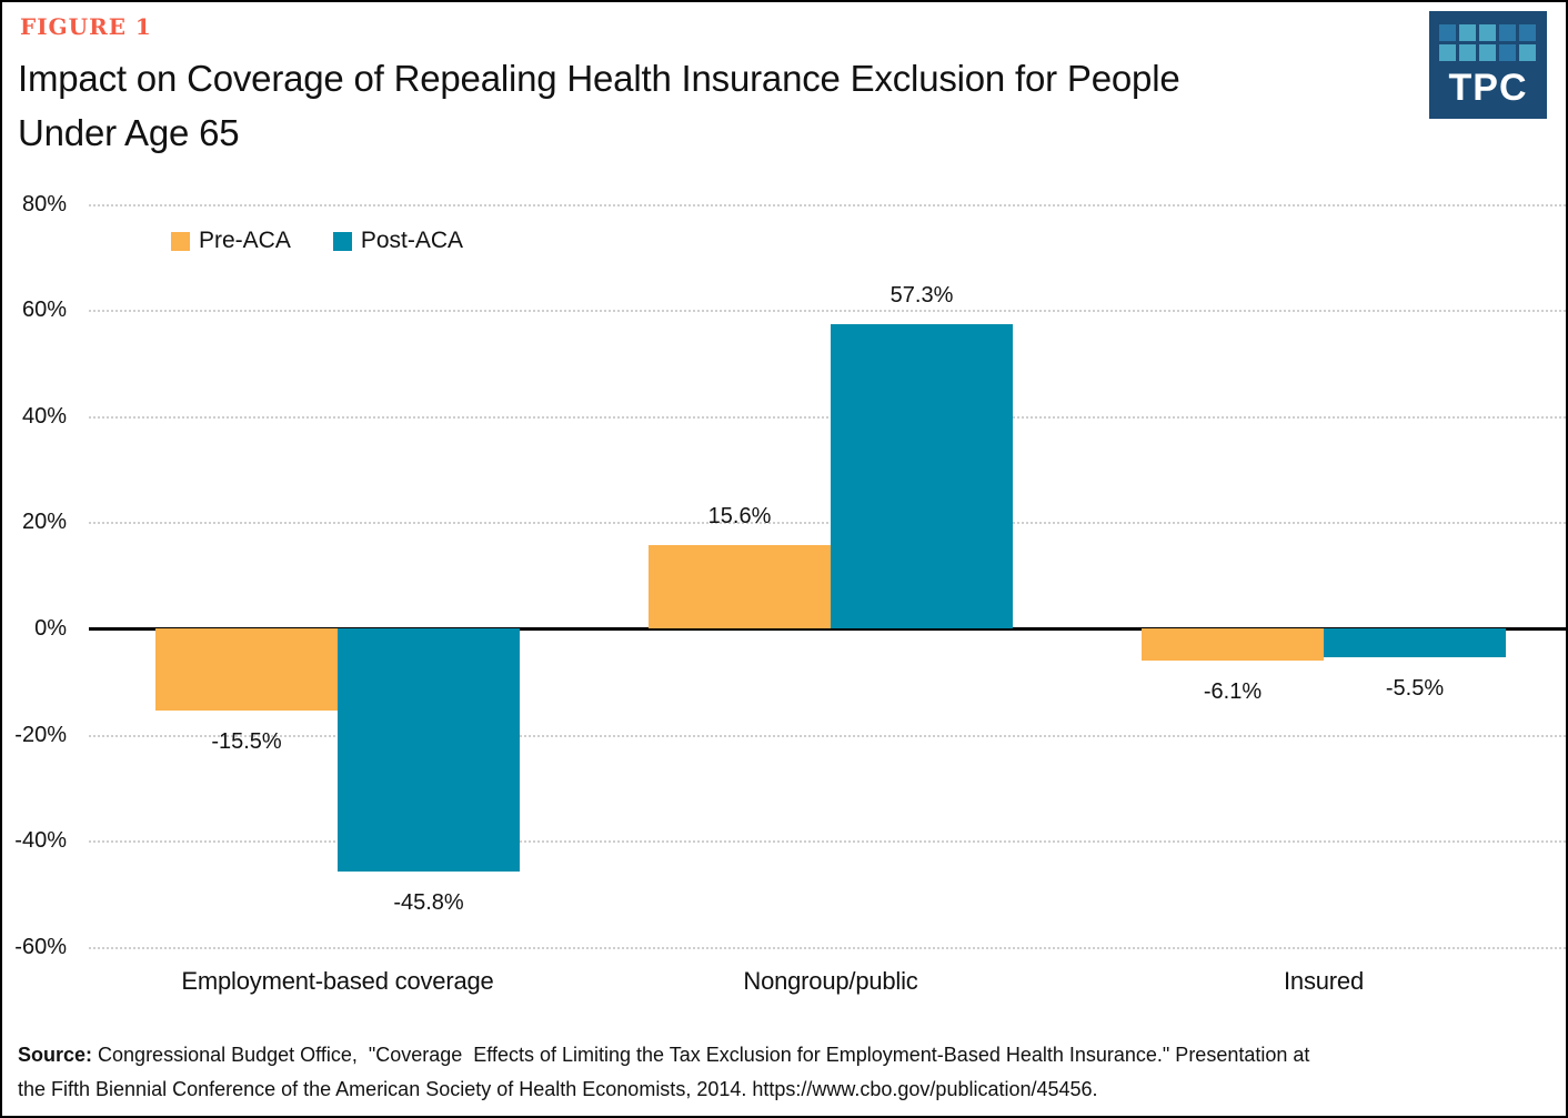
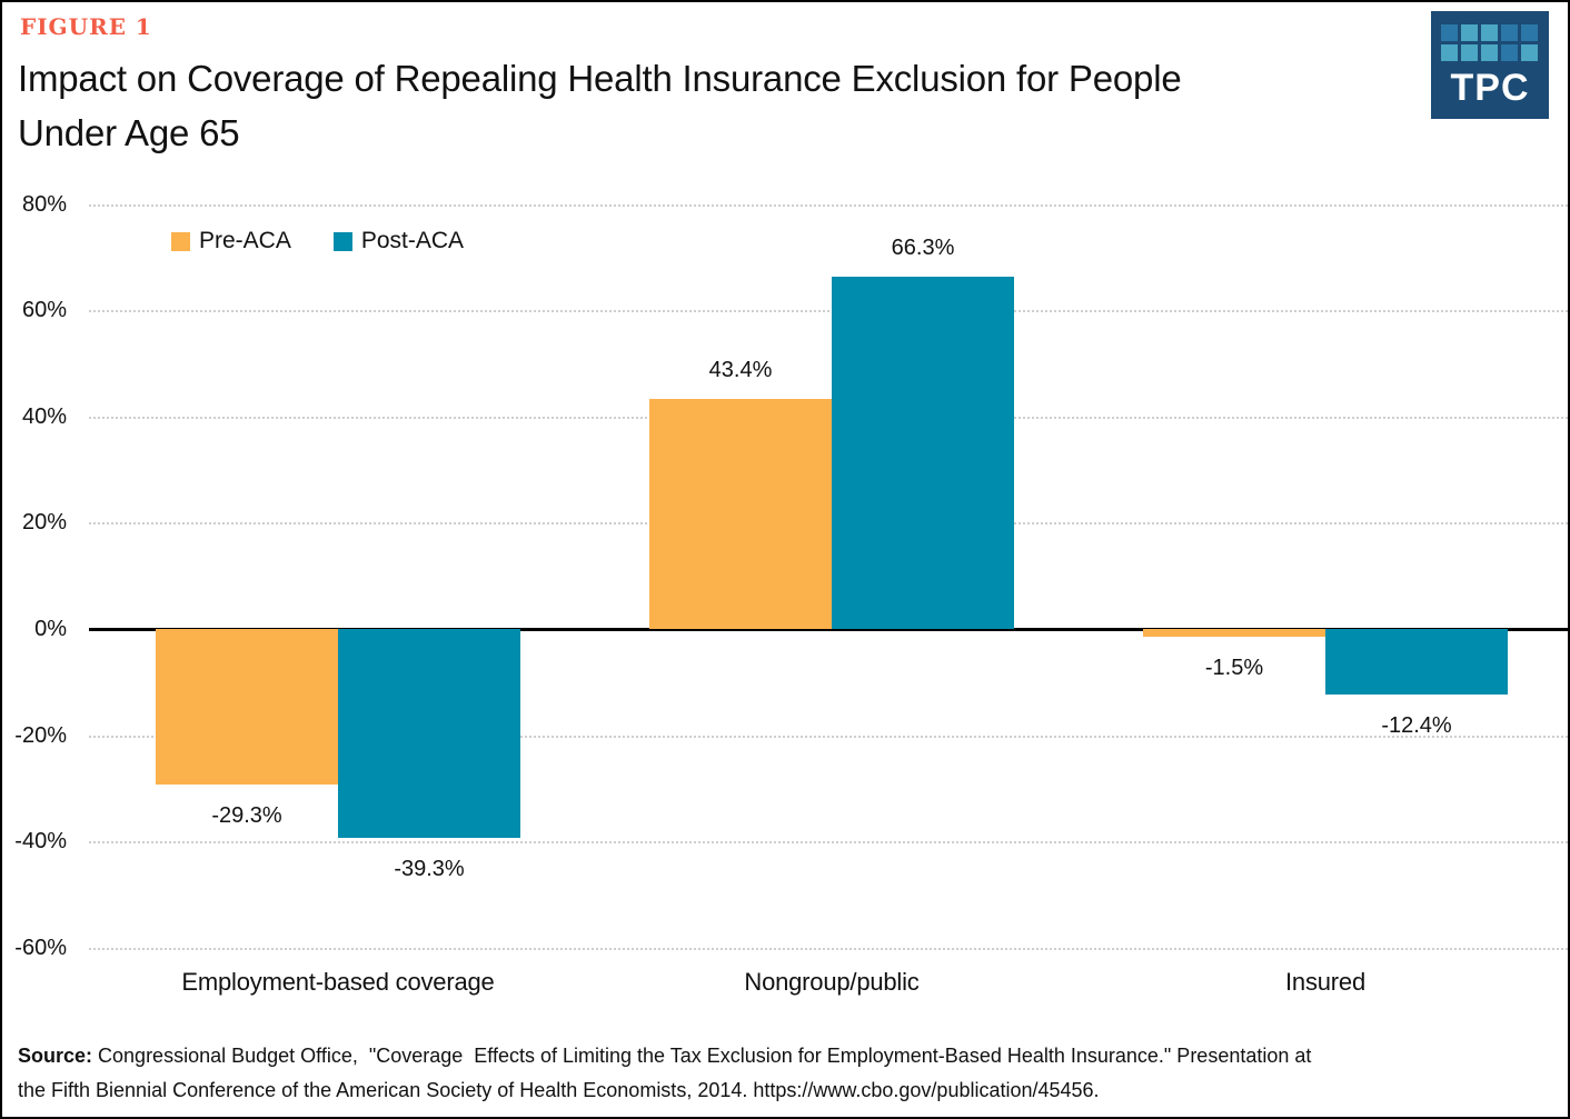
Pre-ACA/Employment-based coverage: -15.5% -> -29.3%
Post-ACA/Employment-based coverage: -45.8% -> -39.3%
Pre-ACA/Nongroup/public: 15.6% -> 43.4%
Post-ACA/Nongroup/public: 57.3% -> 66.3%
Pre-ACA/Insured: -6.1% -> -1.5%
Post-ACA/Insured: -5.5% -> -12.4%
